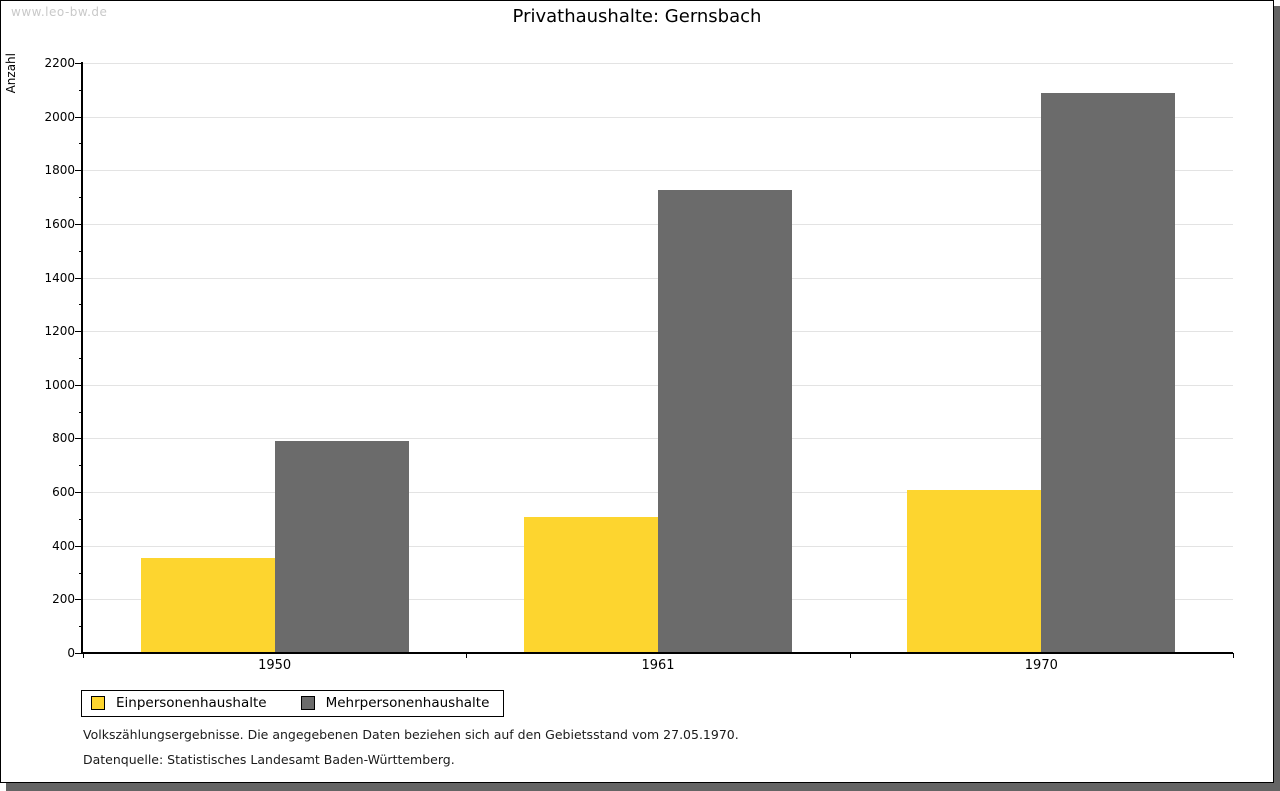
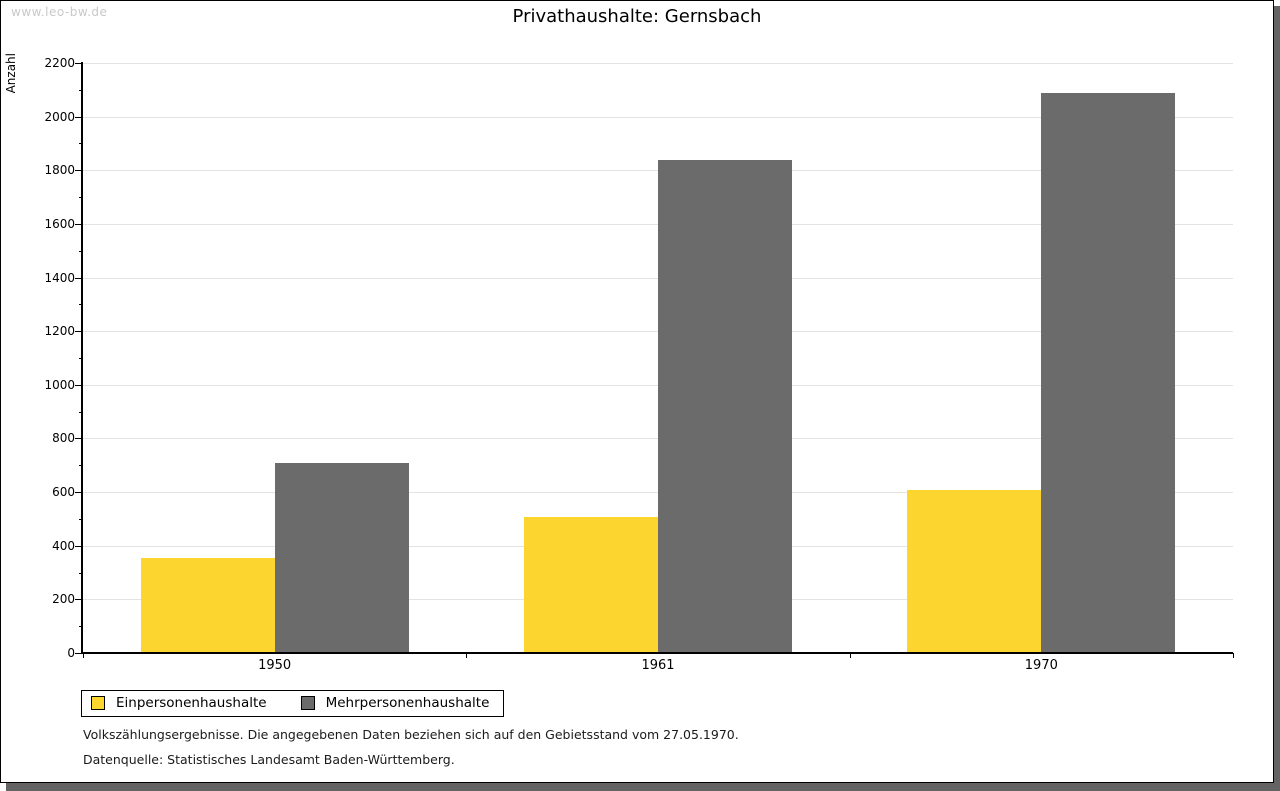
Mehrpersonenhaushalte/1950: 790 -> 710
Mehrpersonenhaushalte/1961: 1730 -> 1840
